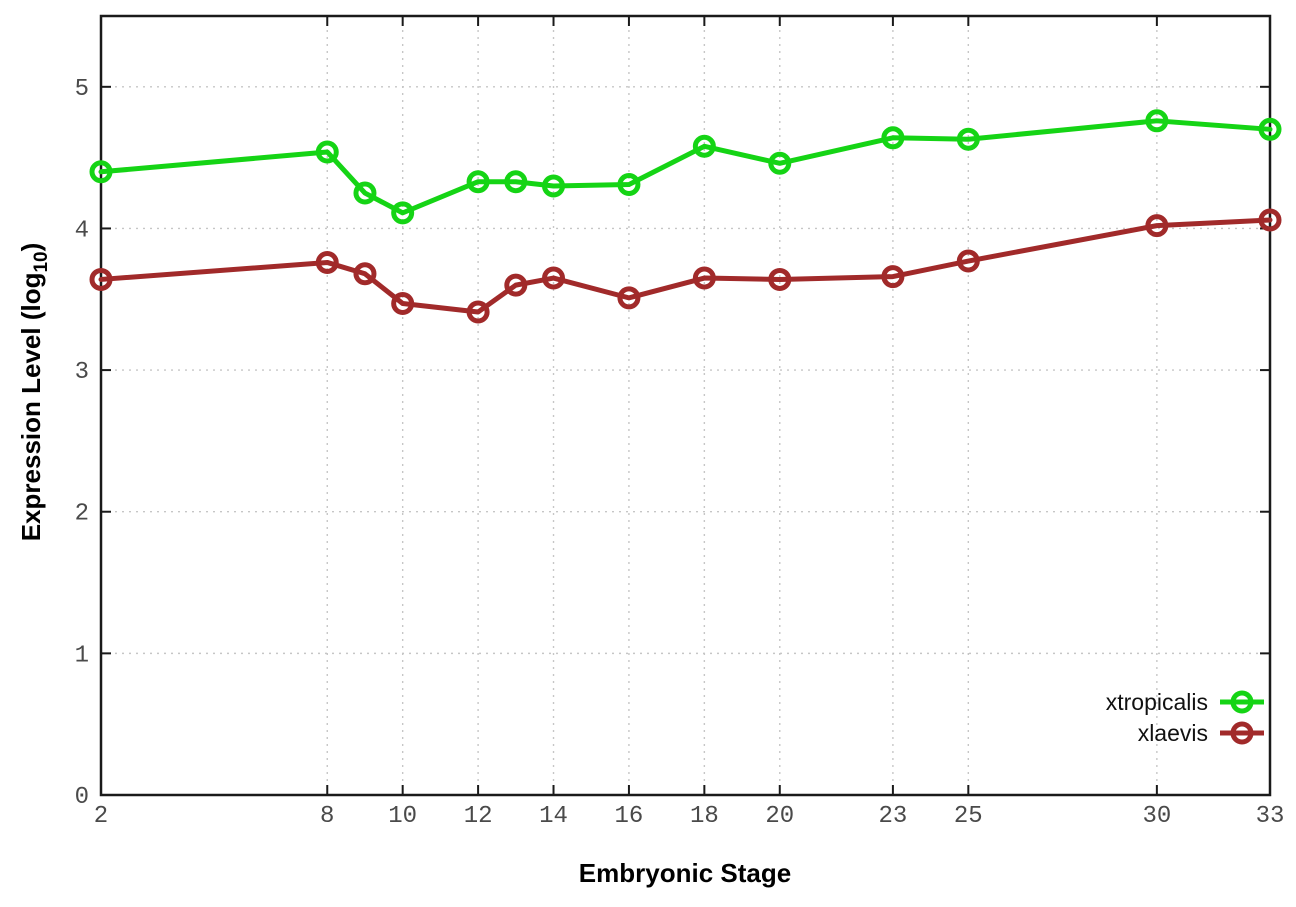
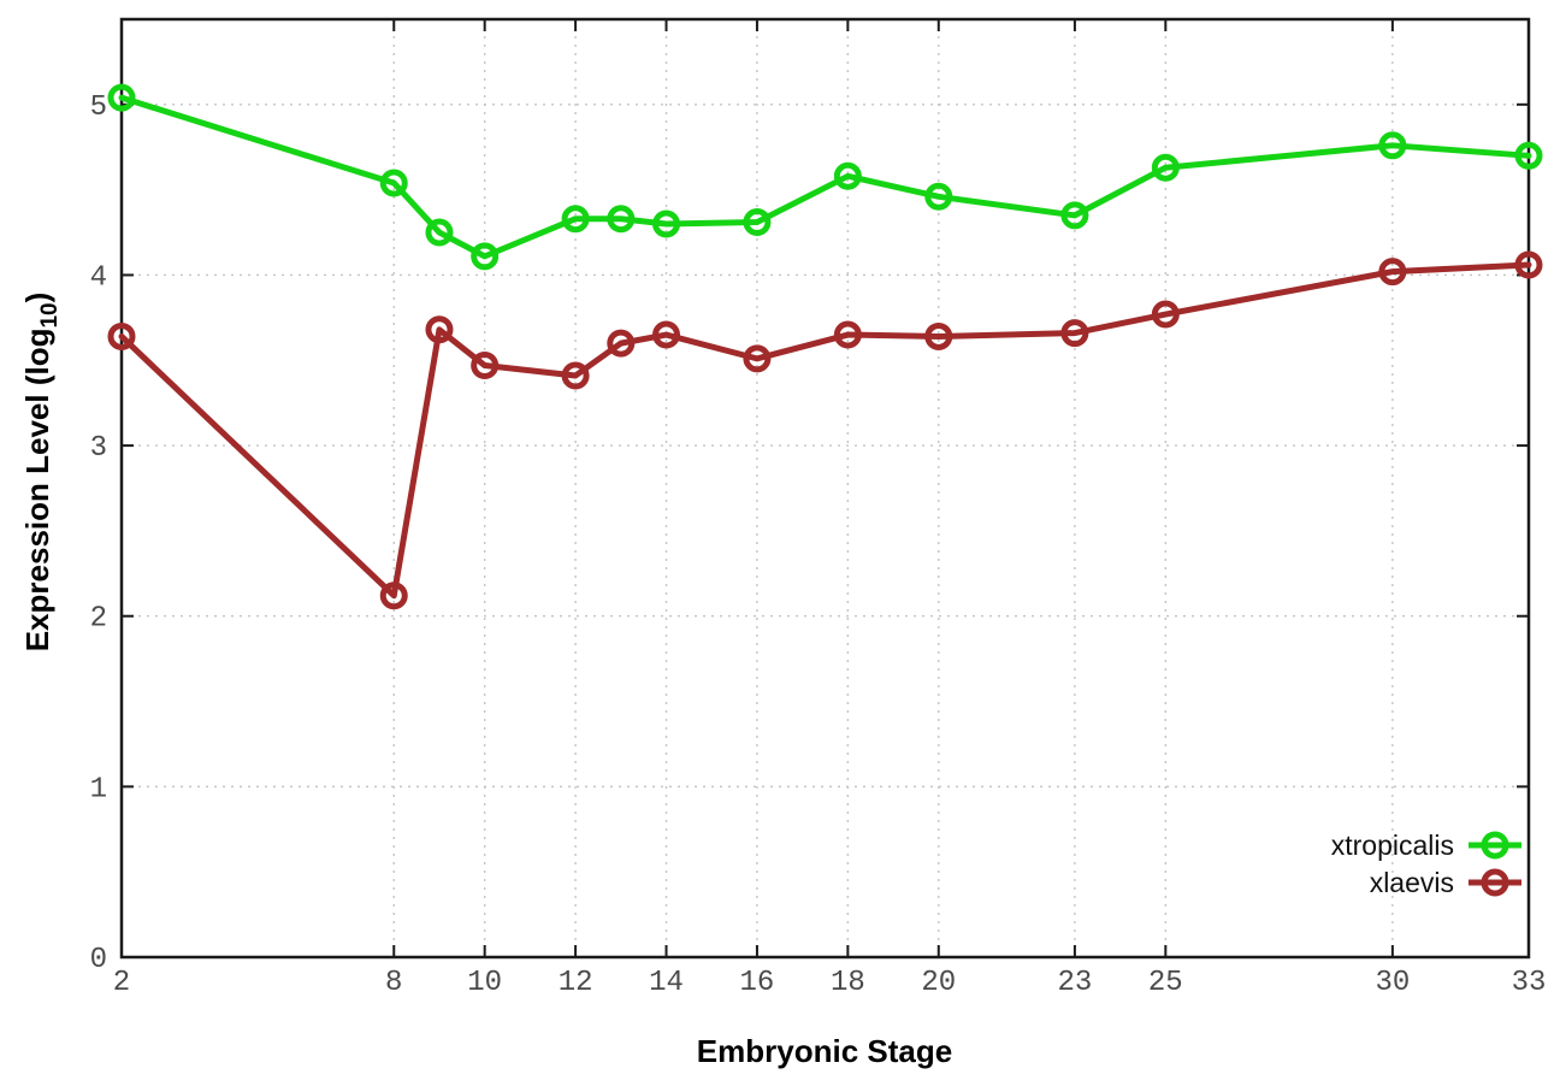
xtropicalis/2: 4.40 -> 5.04
xlaevis/8: 3.76 -> 2.12
xtropicalis/23: 4.64 -> 4.35
